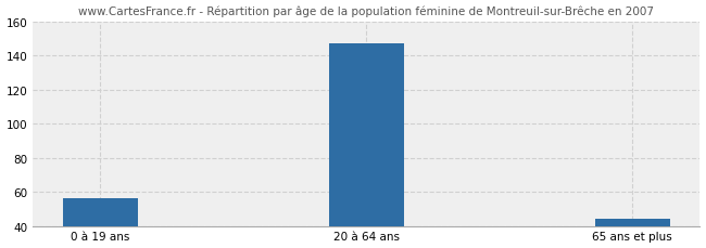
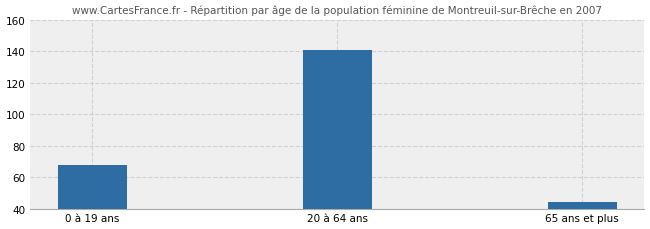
0 à 19 ans: 56 -> 68
20 à 64 ans: 147 -> 141
